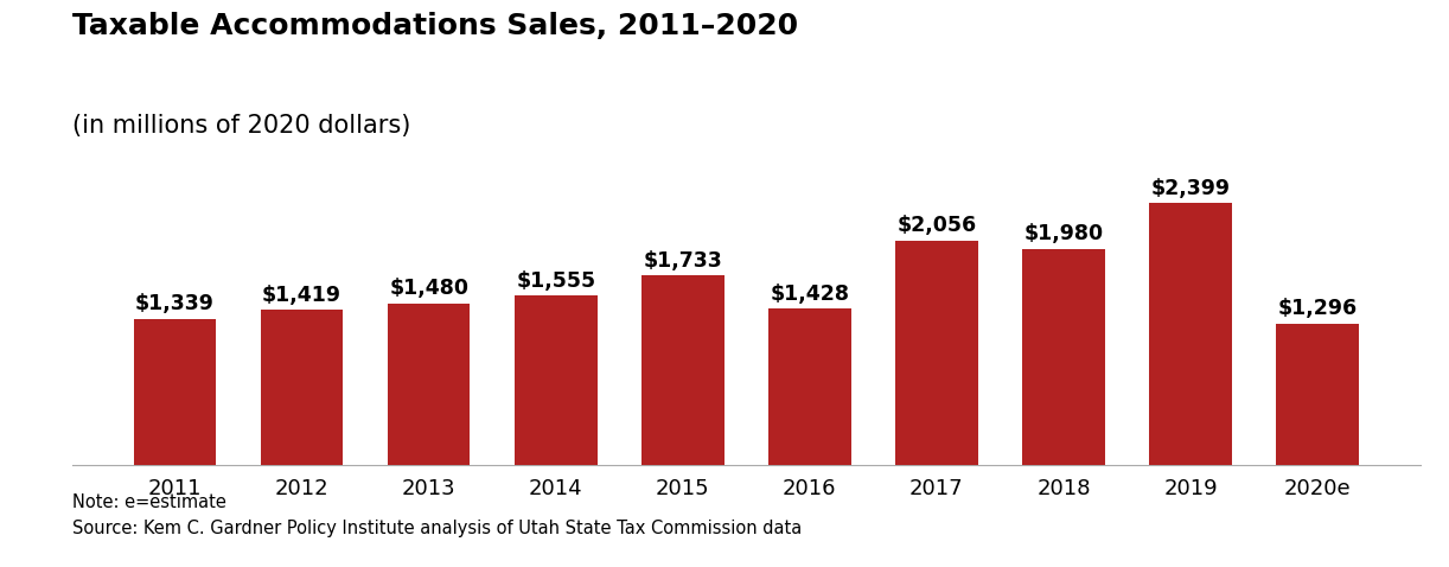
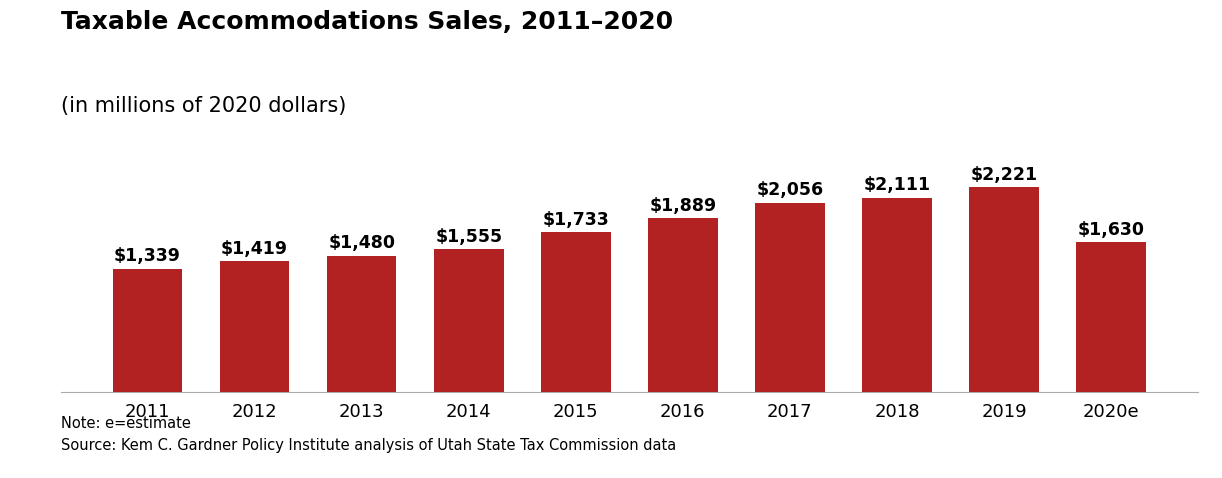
2016: $1,428 -> $1,889
2018: $1,980 -> $2,111
2019: $2,399 -> $2,221
2020e: $1,296 -> $1,630
